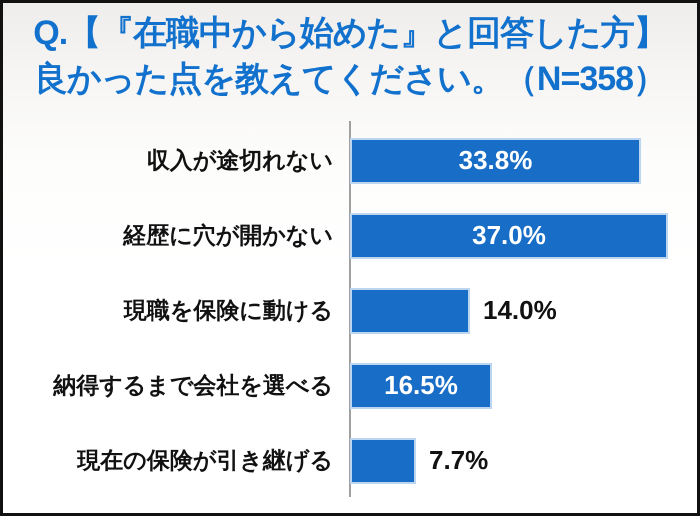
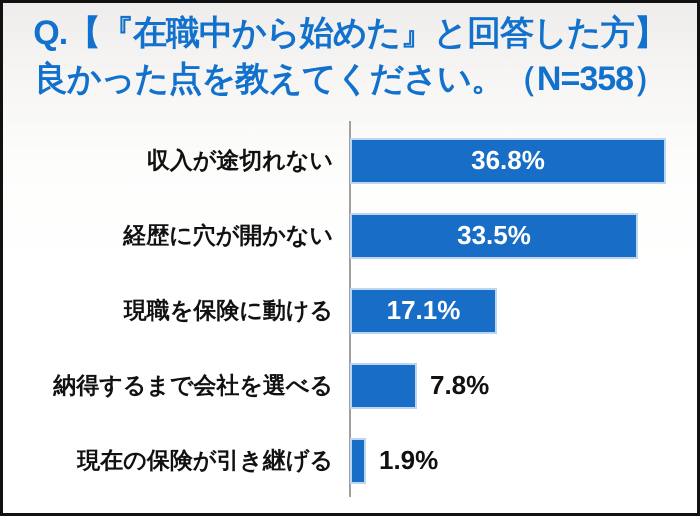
収入が途切れない: 33.8% -> 36.8%
経歴に穴が開かない: 37.0% -> 33.5%
現職を保険に動ける: 14.0% -> 17.1%
納得するまで会社を選べる: 16.5% -> 7.8%
現在の保険が引き継げる: 7.7% -> 1.9%
